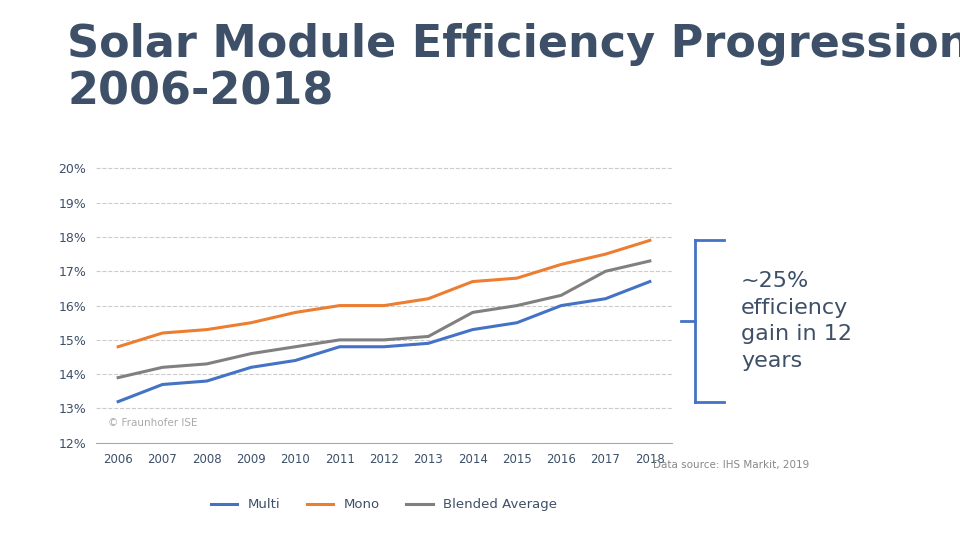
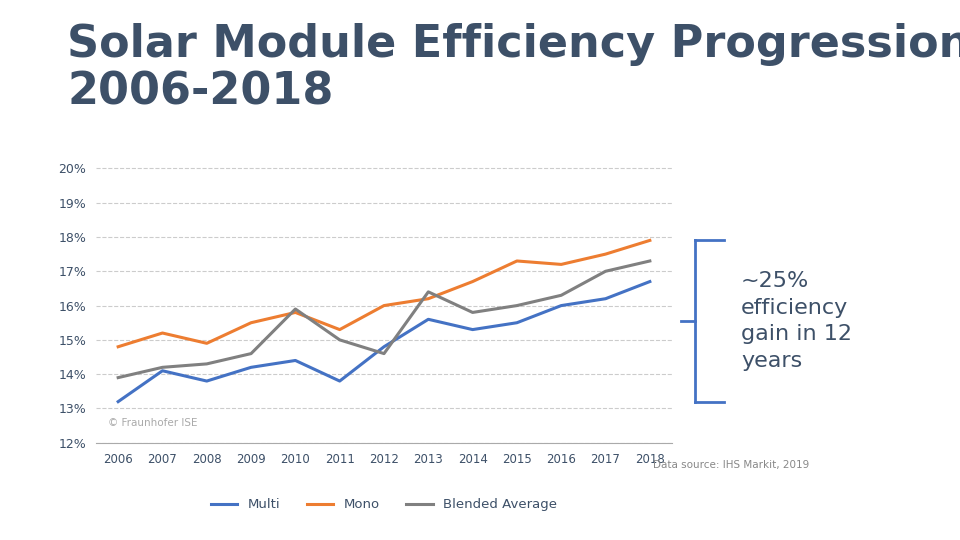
Multi/2007: 13.7% -> 14.1%
Mono/2008: 15.3% -> 14.9%
Blended Average/2010: 14.8% -> 15.9%
Multi/2011: 14.8% -> 13.8%
Mono/2011: 16.0% -> 15.3%
Blended Average/2012: 15.0% -> 14.6%
Multi/2013: 14.9% -> 15.6%
Blended Average/2013: 15.1% -> 16.4%
Mono/2015: 16.8% -> 17.3%
